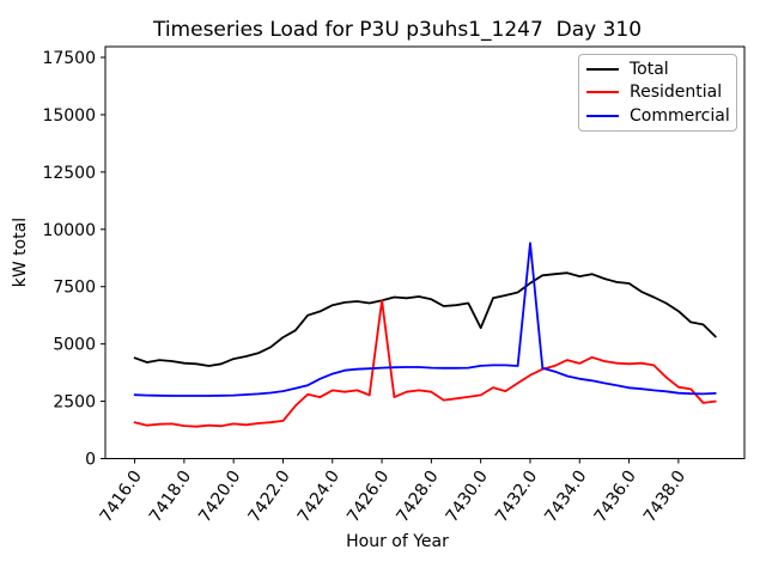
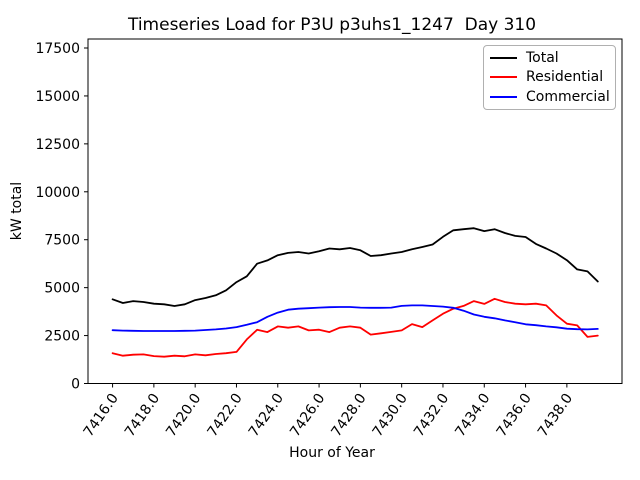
Residential/7426.0: 6900 -> 2800
Total/7430.0: 5700 -> 6900
Commercial/7432.0: 9400 -> 4000
